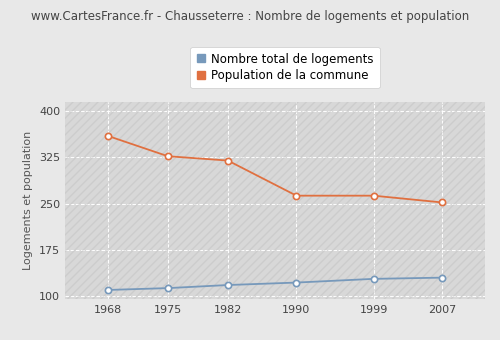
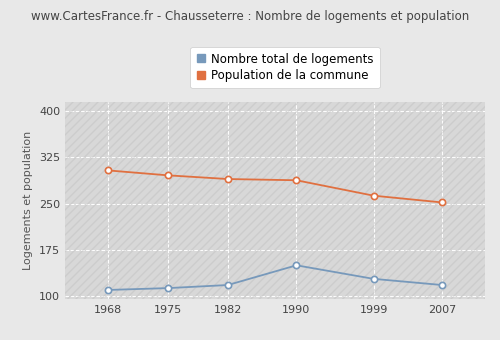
Population de la commune/1968: 360 -> 304
Population de la commune/1975: 327 -> 296
Population de la commune/1982: 320 -> 290
Nombre total de logements/1990: 122 -> 150
Population de la commune/1990: 263 -> 288
Nombre total de logements/2007: 130 -> 118
